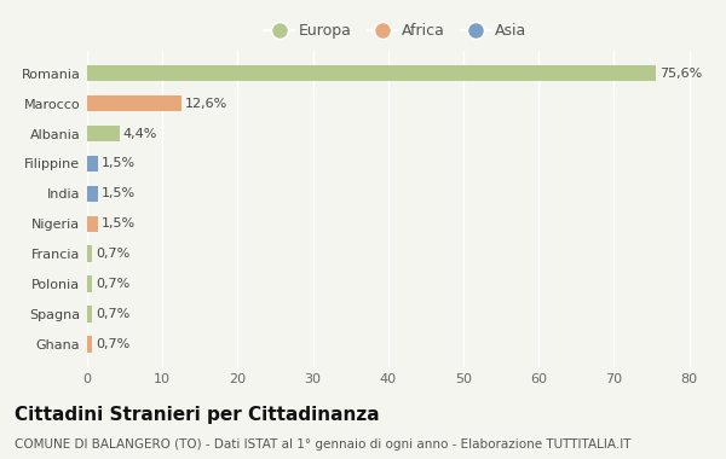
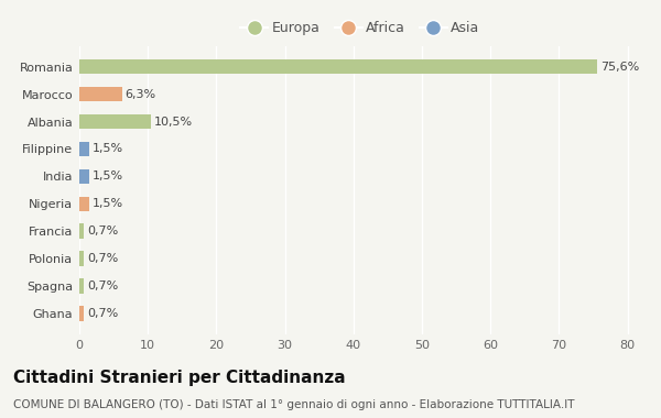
Marocco: 12,6% -> 6,3%
Albania: 4,4% -> 10,5%
